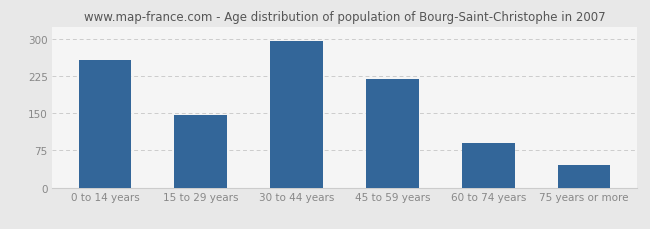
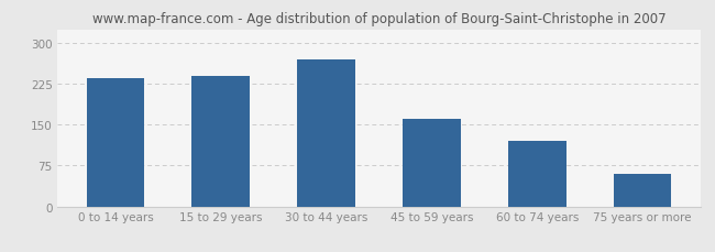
0 to 14 years: 258 -> 235
15 to 29 years: 147 -> 240
30 to 44 years: 295 -> 270
45 to 59 years: 220 -> 160
60 to 74 years: 90 -> 120
75 years or more: 45 -> 60
